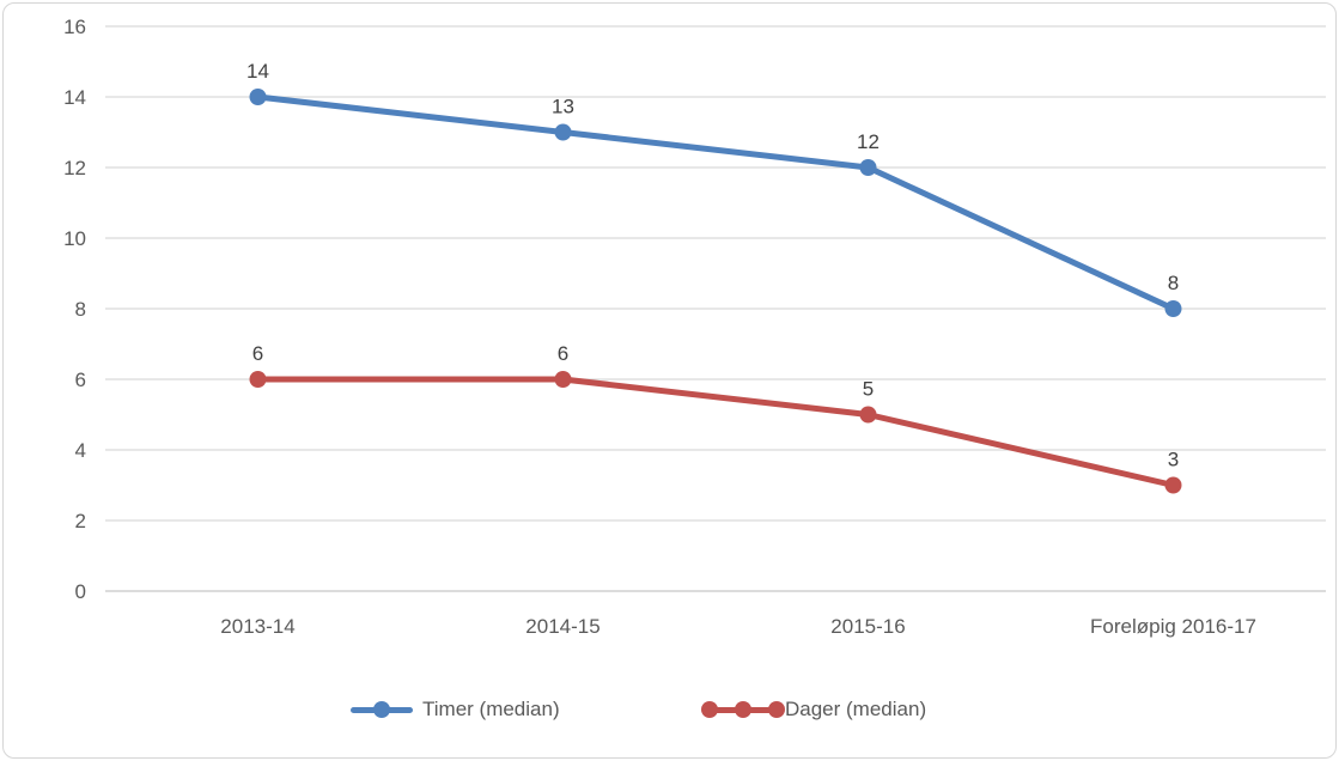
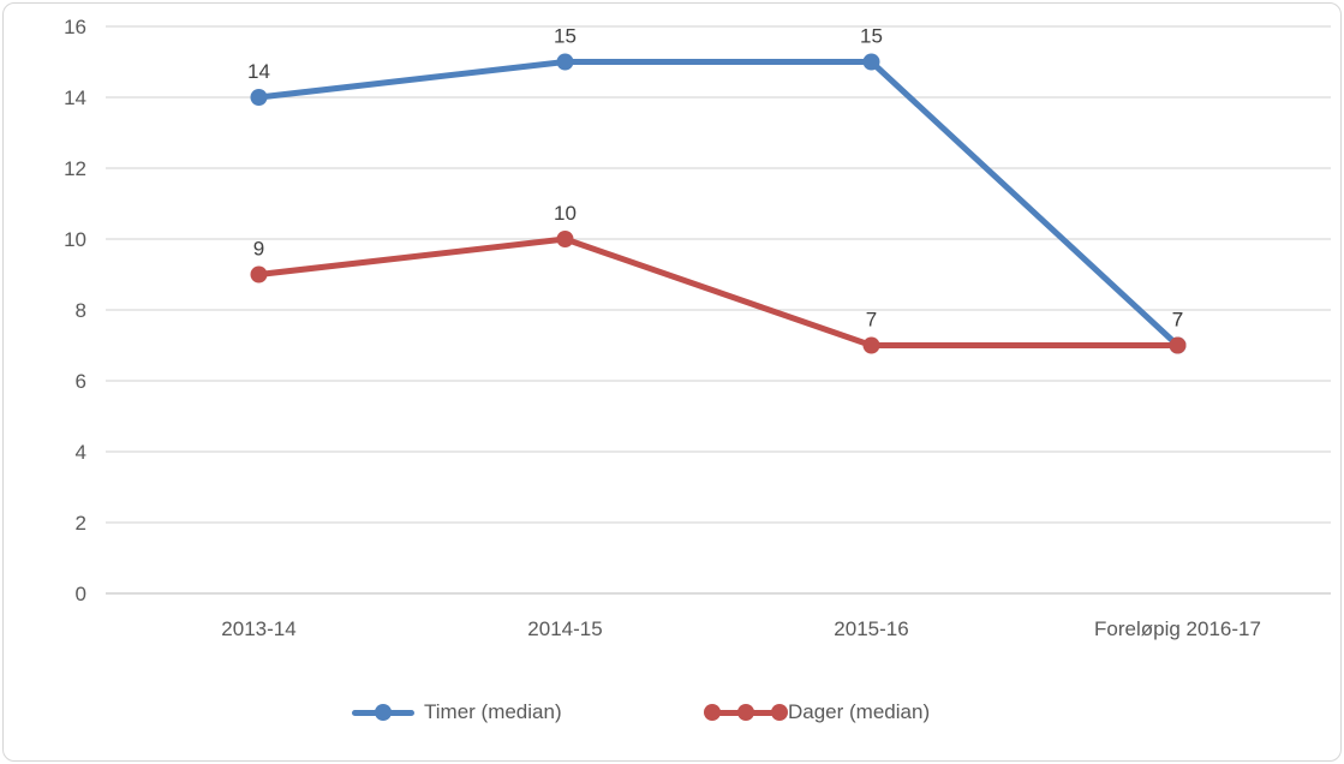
Dager (median)/2013-14: 6 -> 9
Timer (median)/2014-15: 13 -> 15
Dager (median)/2014-15: 6 -> 10
Timer (median)/2015-16: 12 -> 15
Dager (median)/2015-16: 5 -> 7
Timer (median)/Foreløpig 2016-17: 8 -> 7
Dager (median)/Foreløpig 2016-17: 3 -> 7
